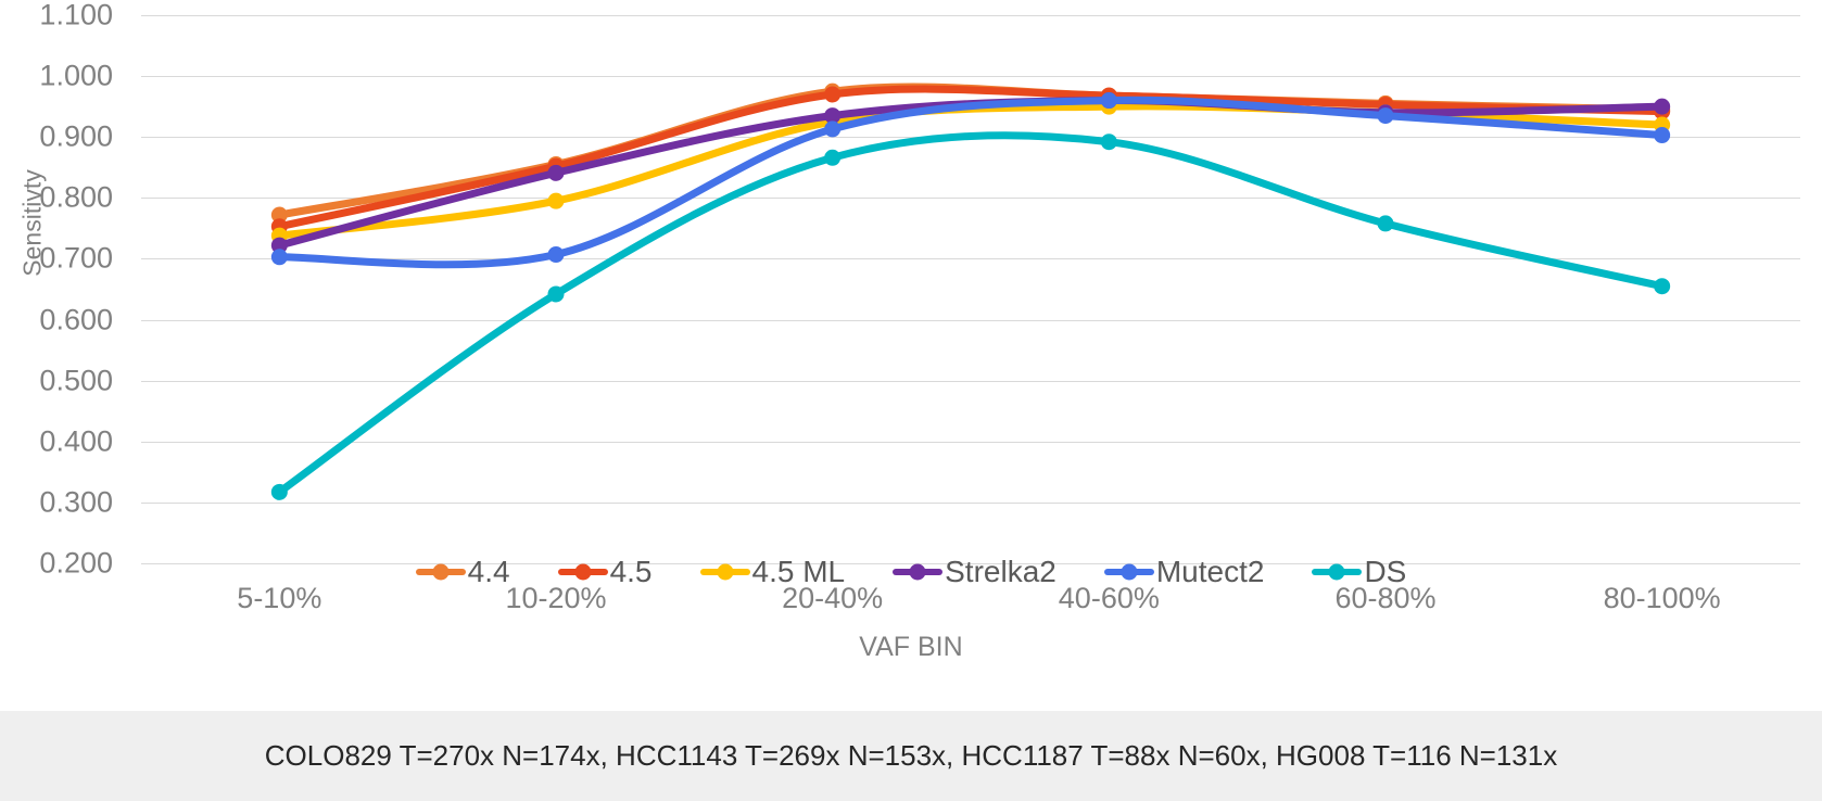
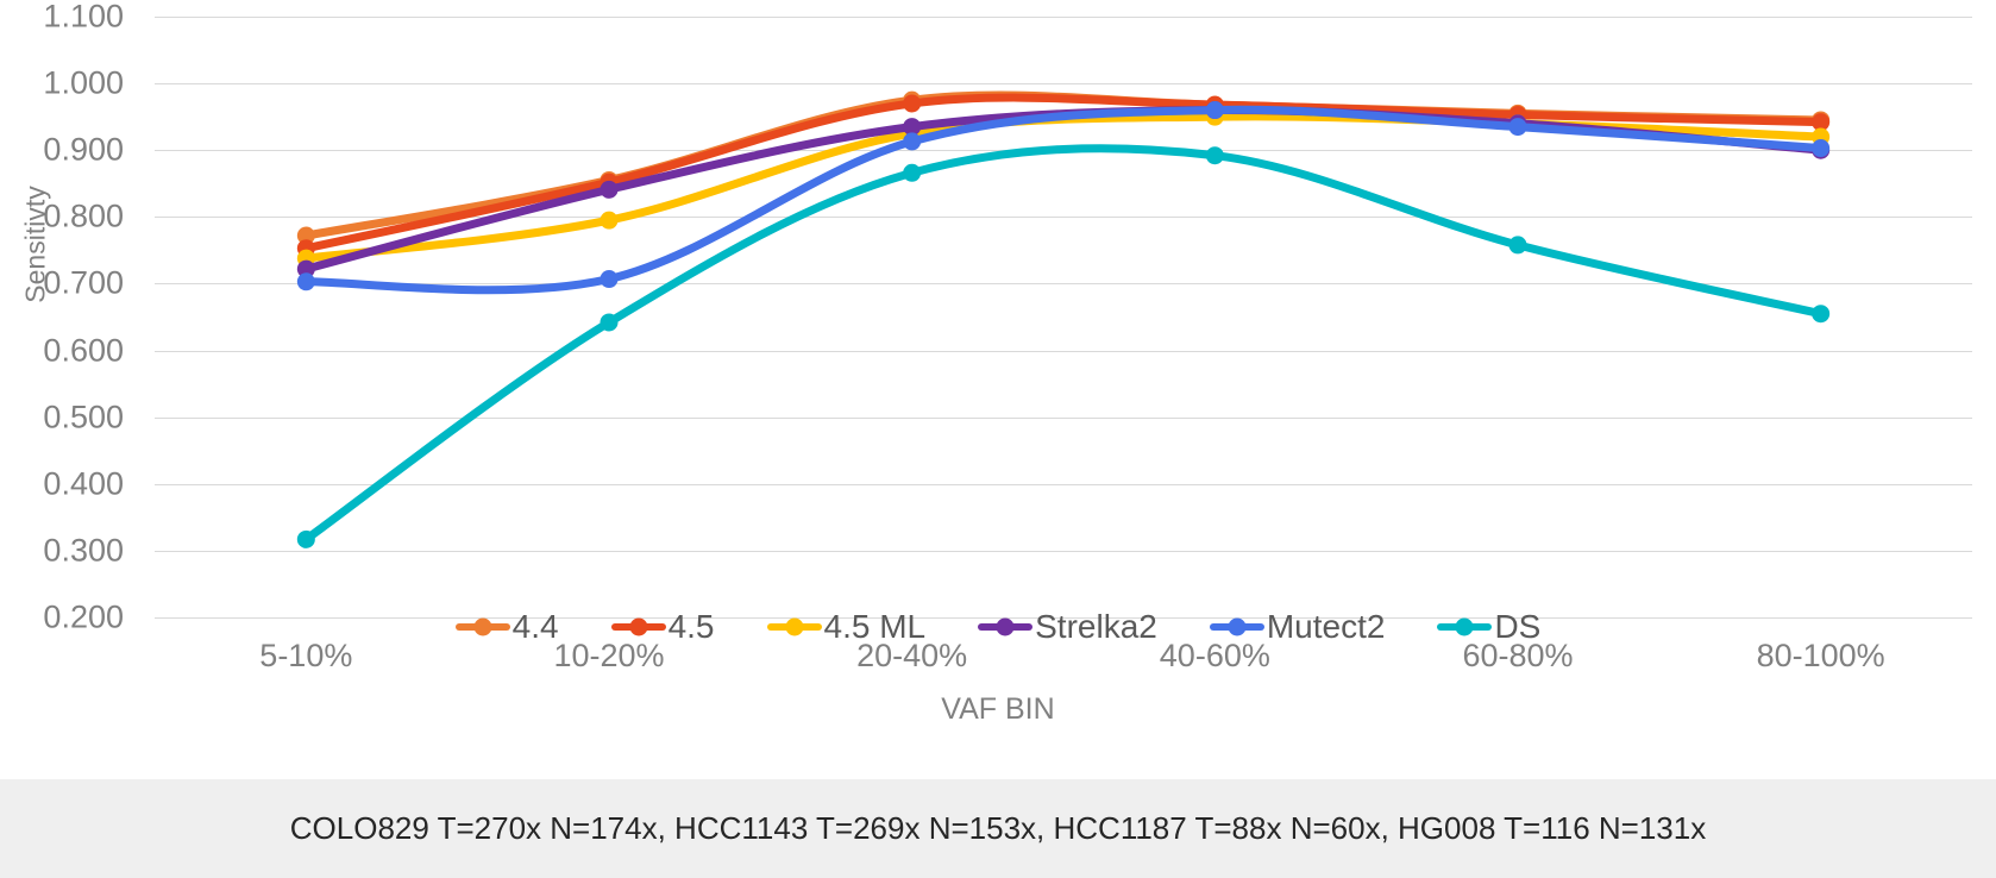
Strelka2/80-100%: 0.95 -> 0.90
